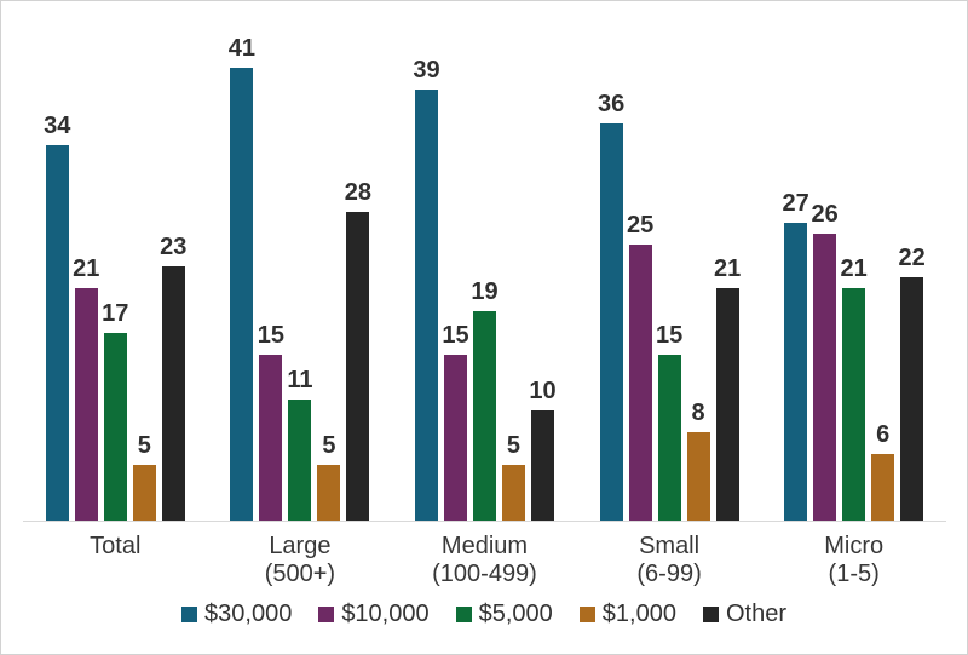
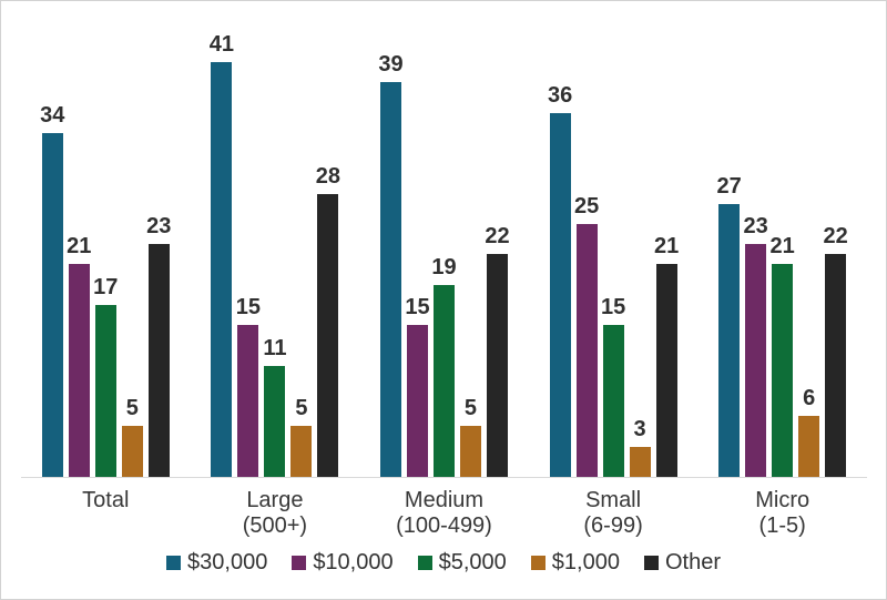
Other/Medium (100-499): 10 -> 22
$1,000/Small (6-99): 8 -> 3
$10,000/Micro (1-5): 26 -> 23
